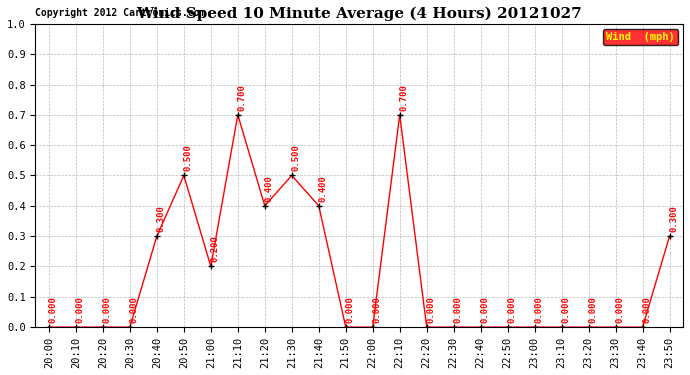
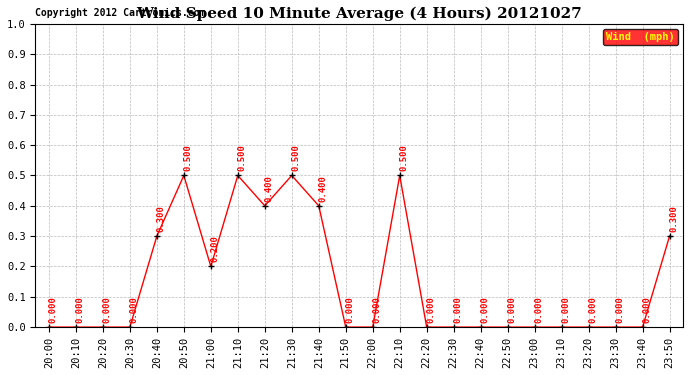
21:10: 0.700 -> 0.500
22:10: 0.700 -> 0.500
